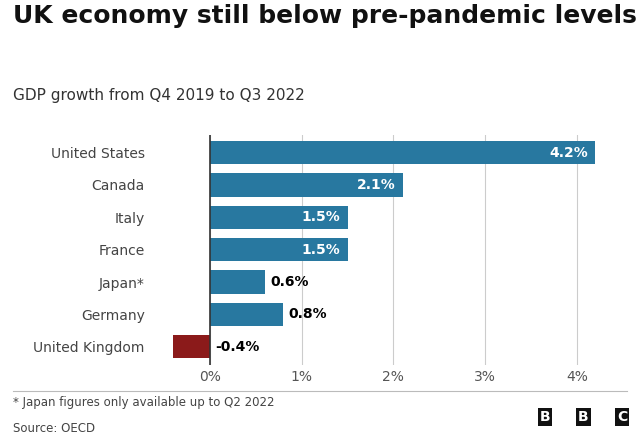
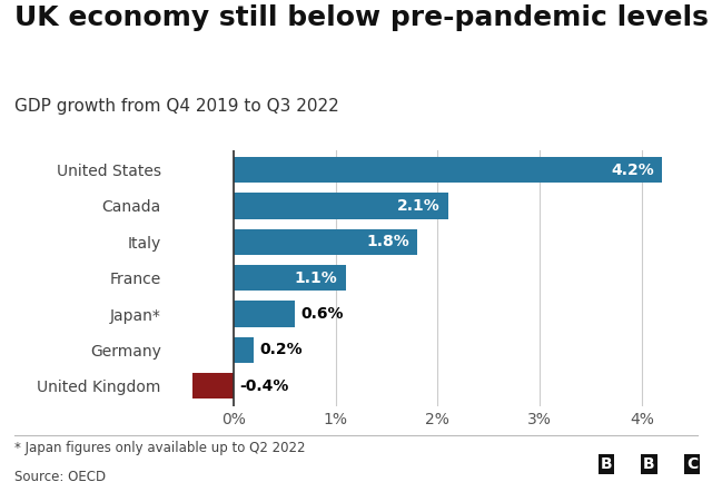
Italy: 1.5% -> 1.8%
France: 1.5% -> 1.1%
Germany: 0.8% -> 0.2%
